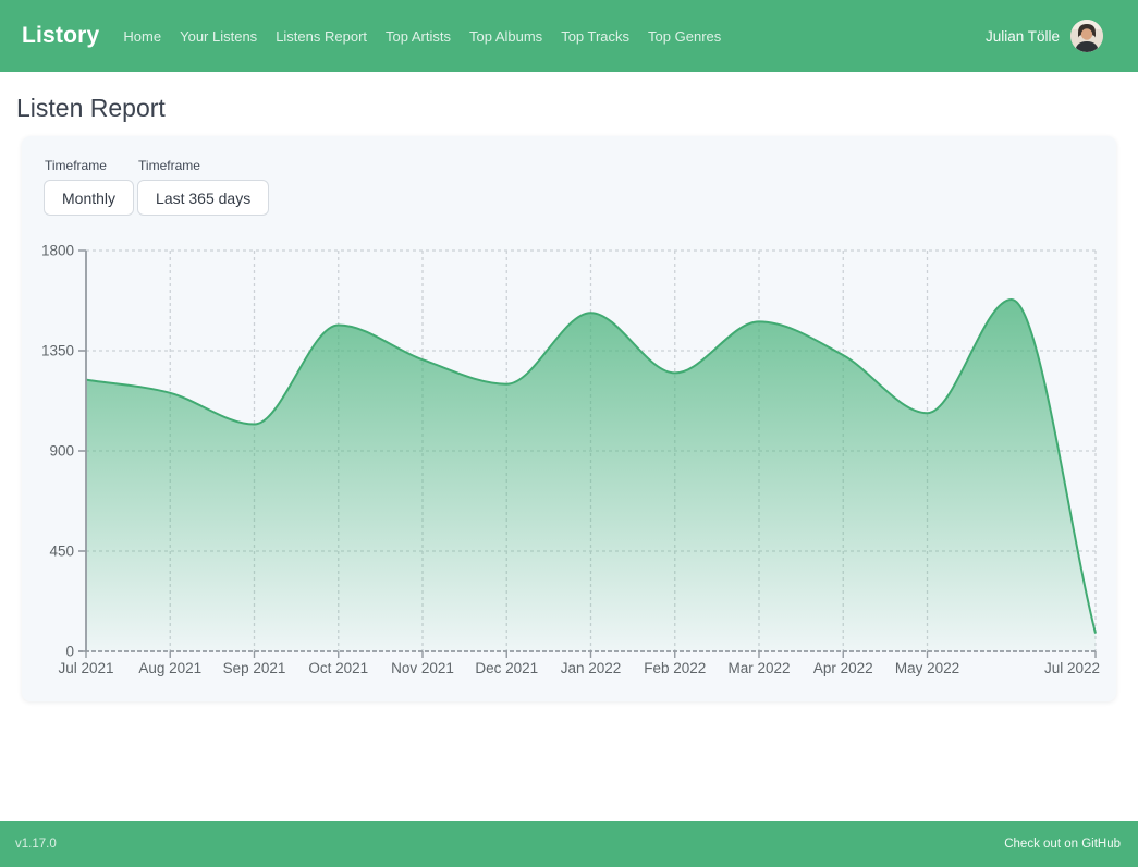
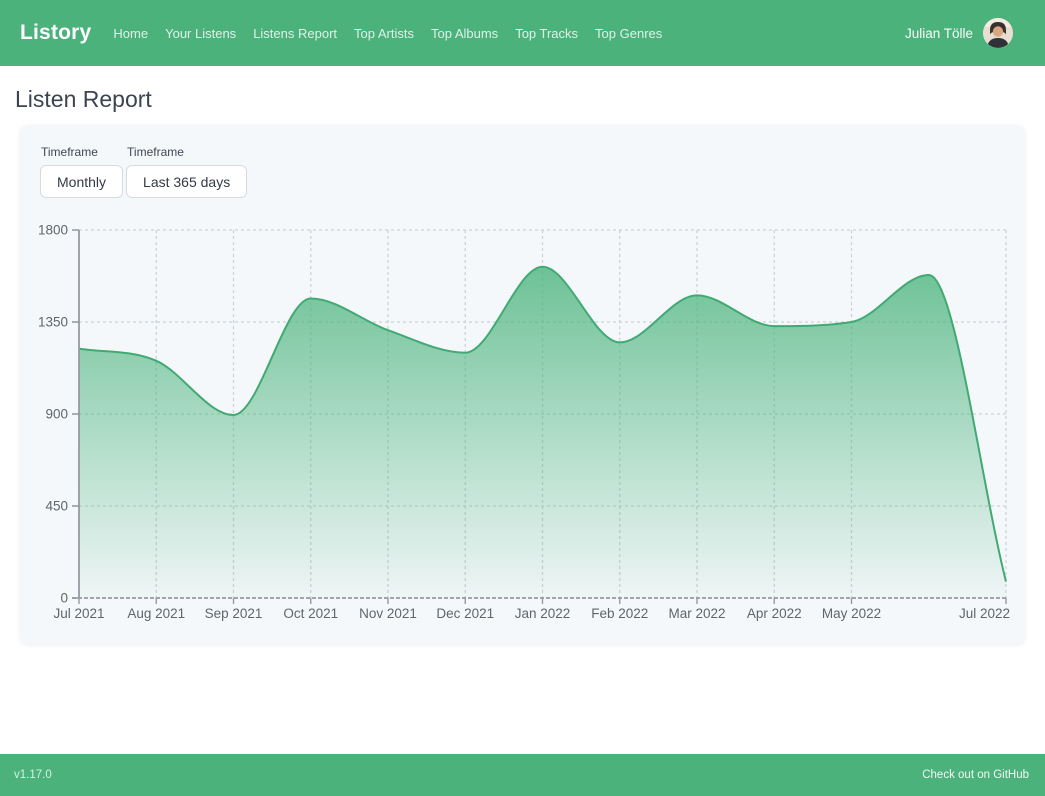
Sep 2021: 1020 -> 900
Jan 2022: 1520 -> 1620
May 2022: 1070 -> 1350
